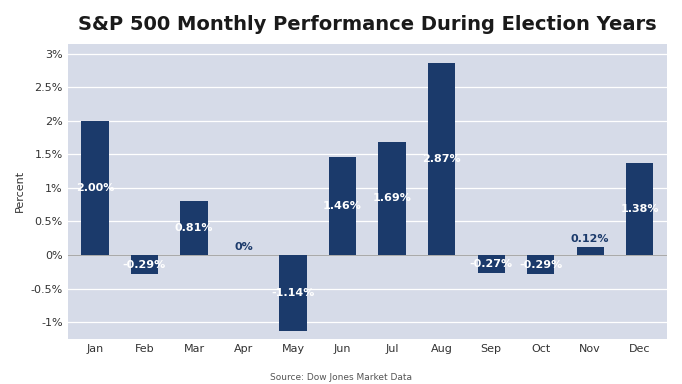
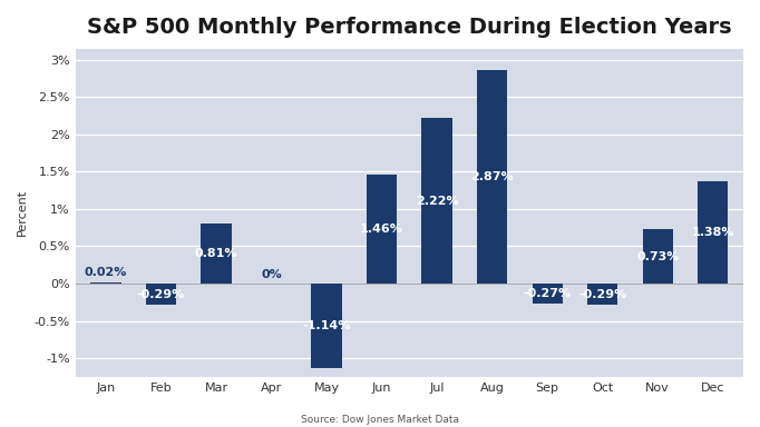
Jan: 2.00% -> 0.02%
Jul: 1.69% -> 2.22%
Nov: 0.12% -> 0.73%
